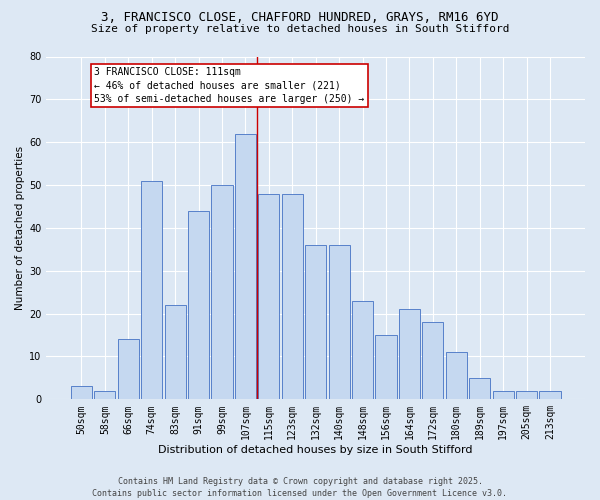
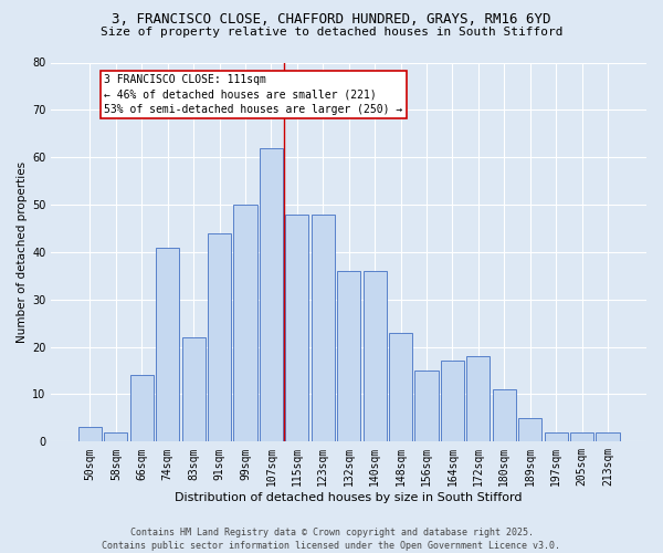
74sqm: 51 -> 41
164sqm: 21 -> 17
